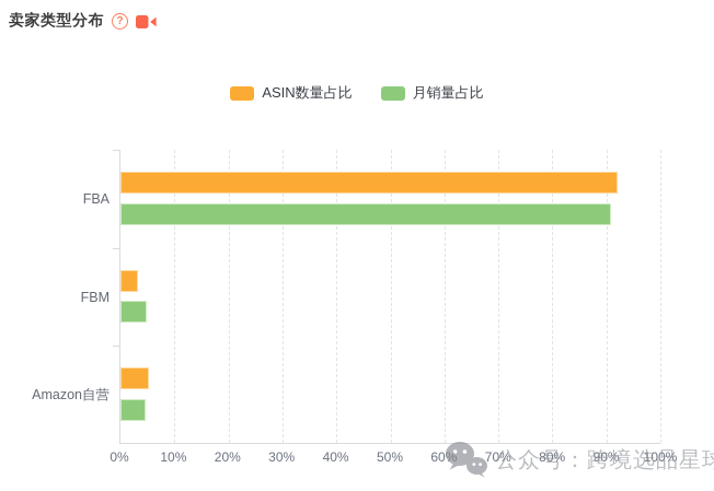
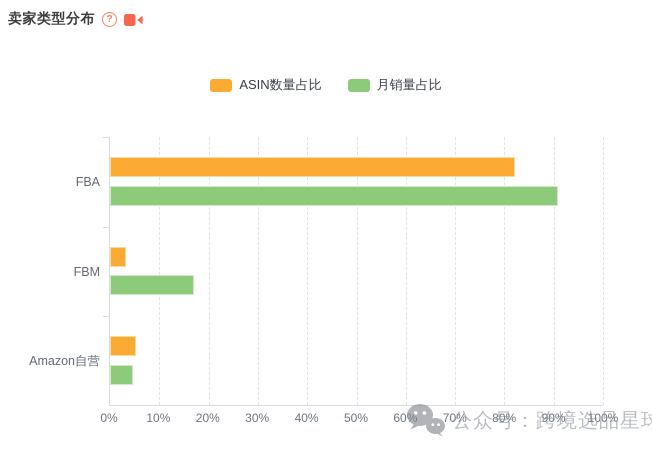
ASIN数量占比/FBA: 92% -> 82%
月销量占比/FBM: 5% -> 17%
